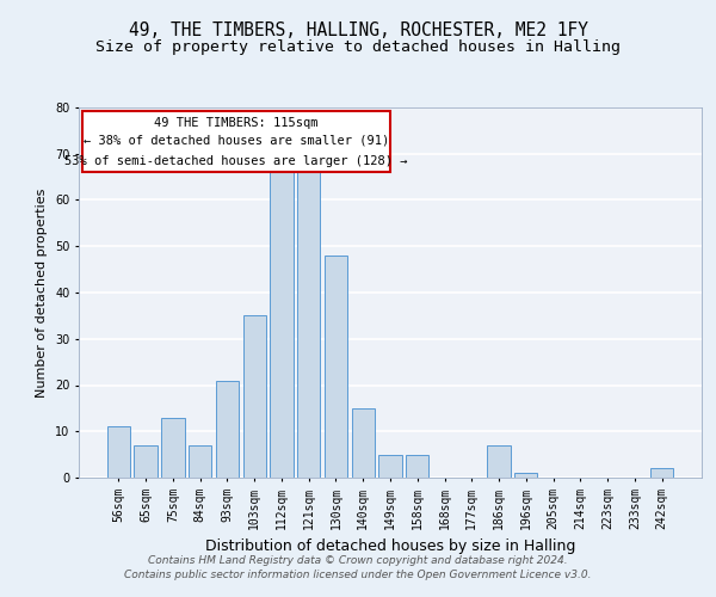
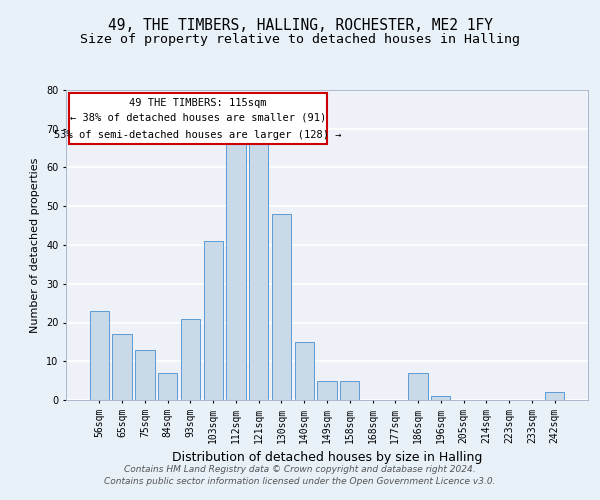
56sqm: 11 -> 23
65sqm: 7 -> 17
103sqm: 35 -> 41
